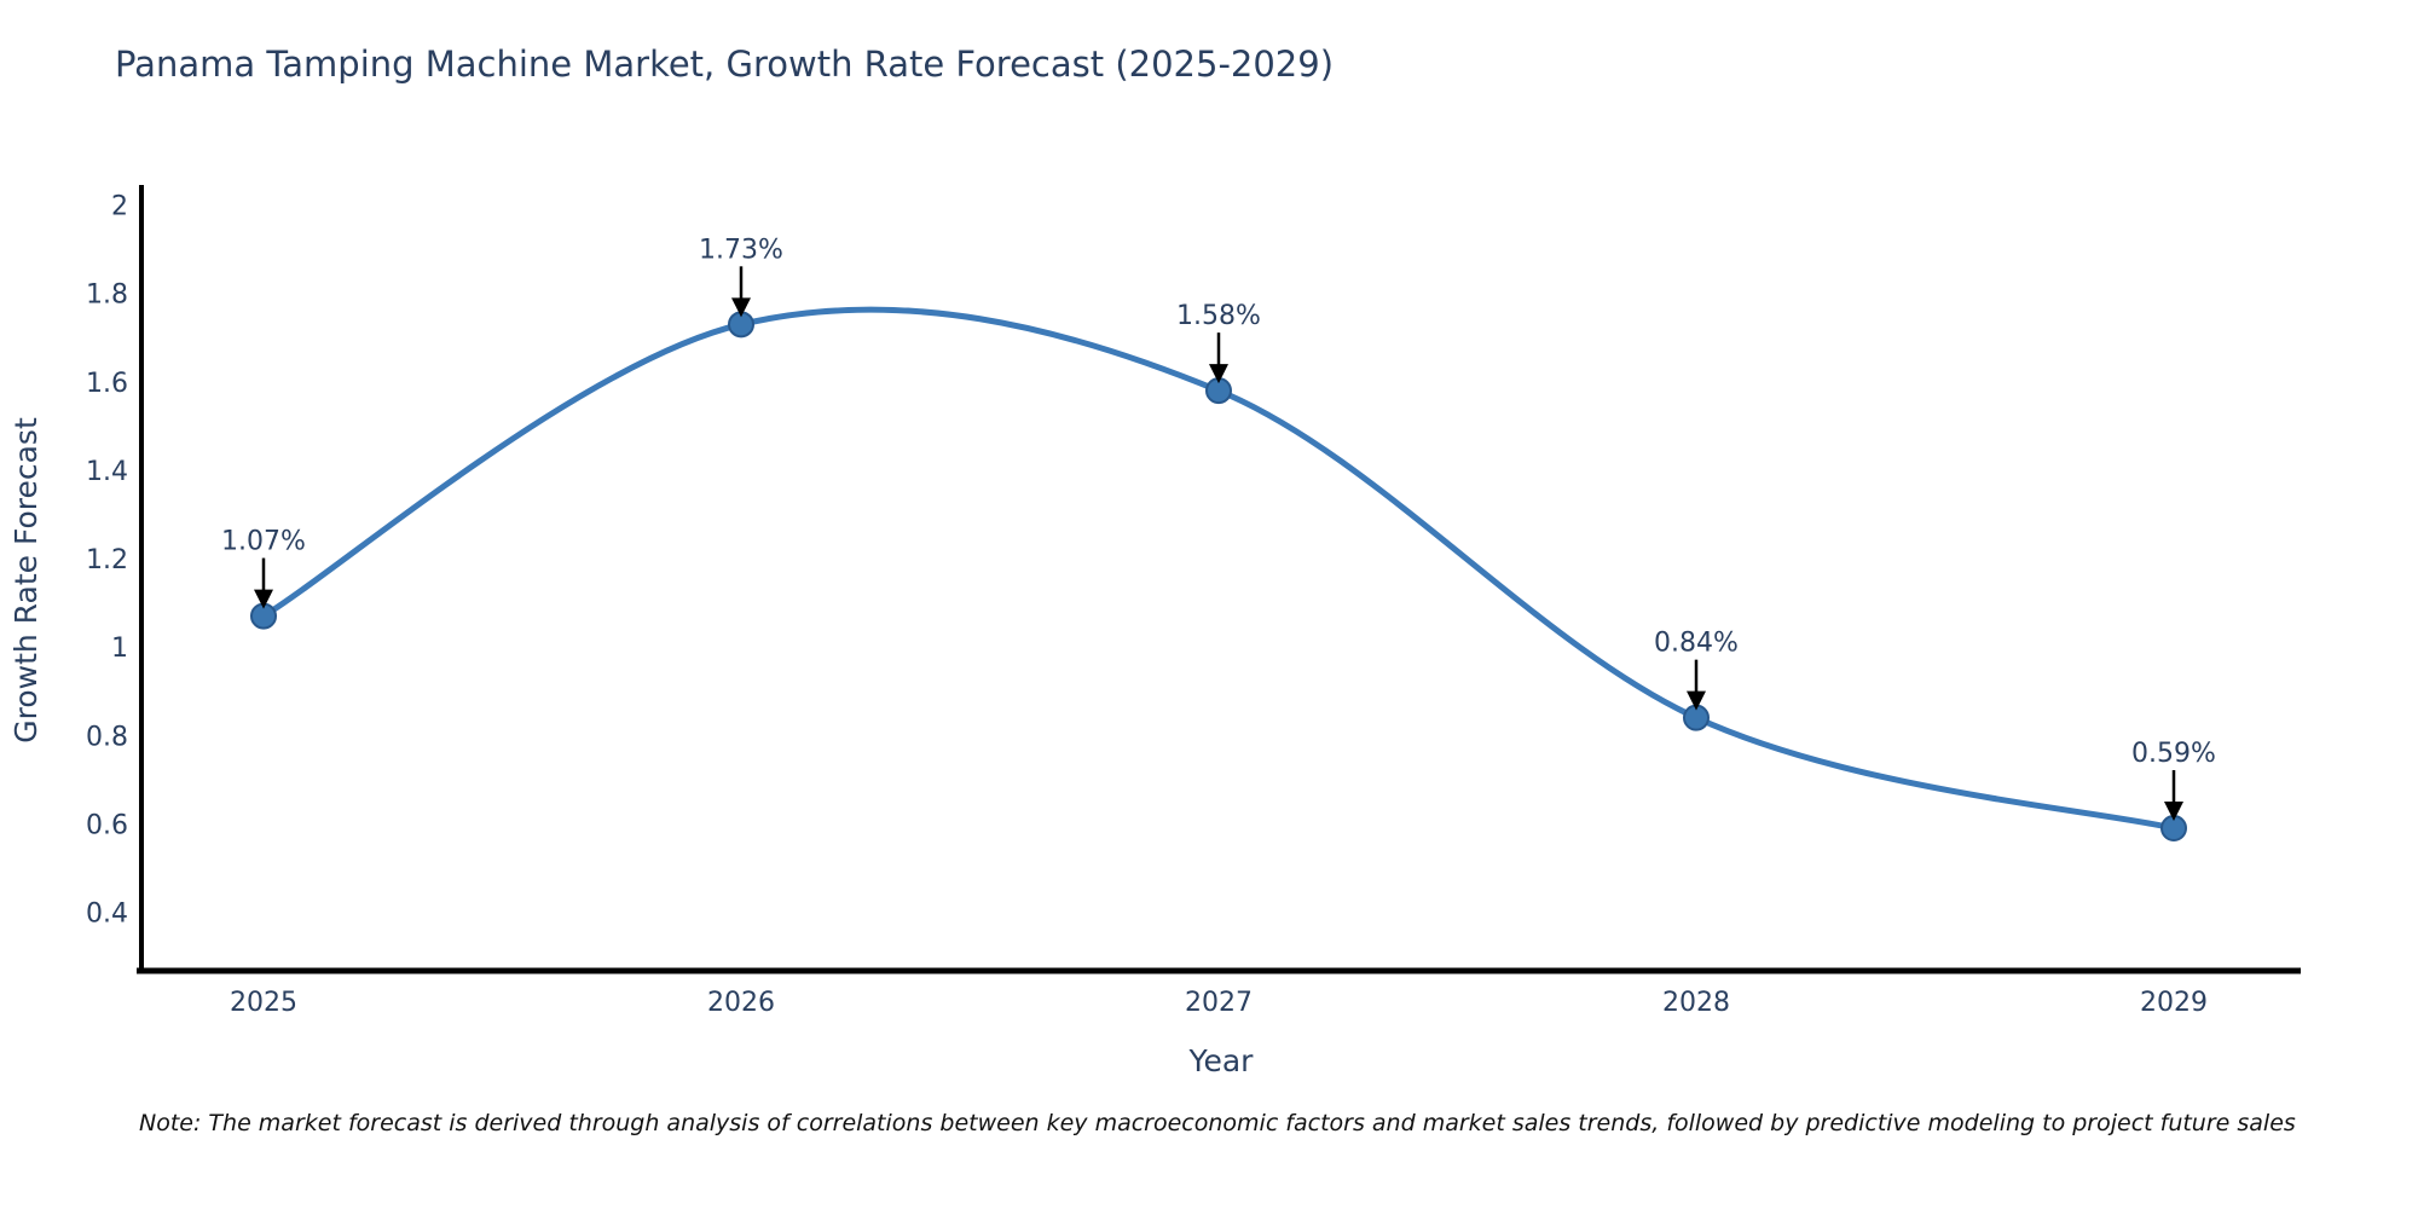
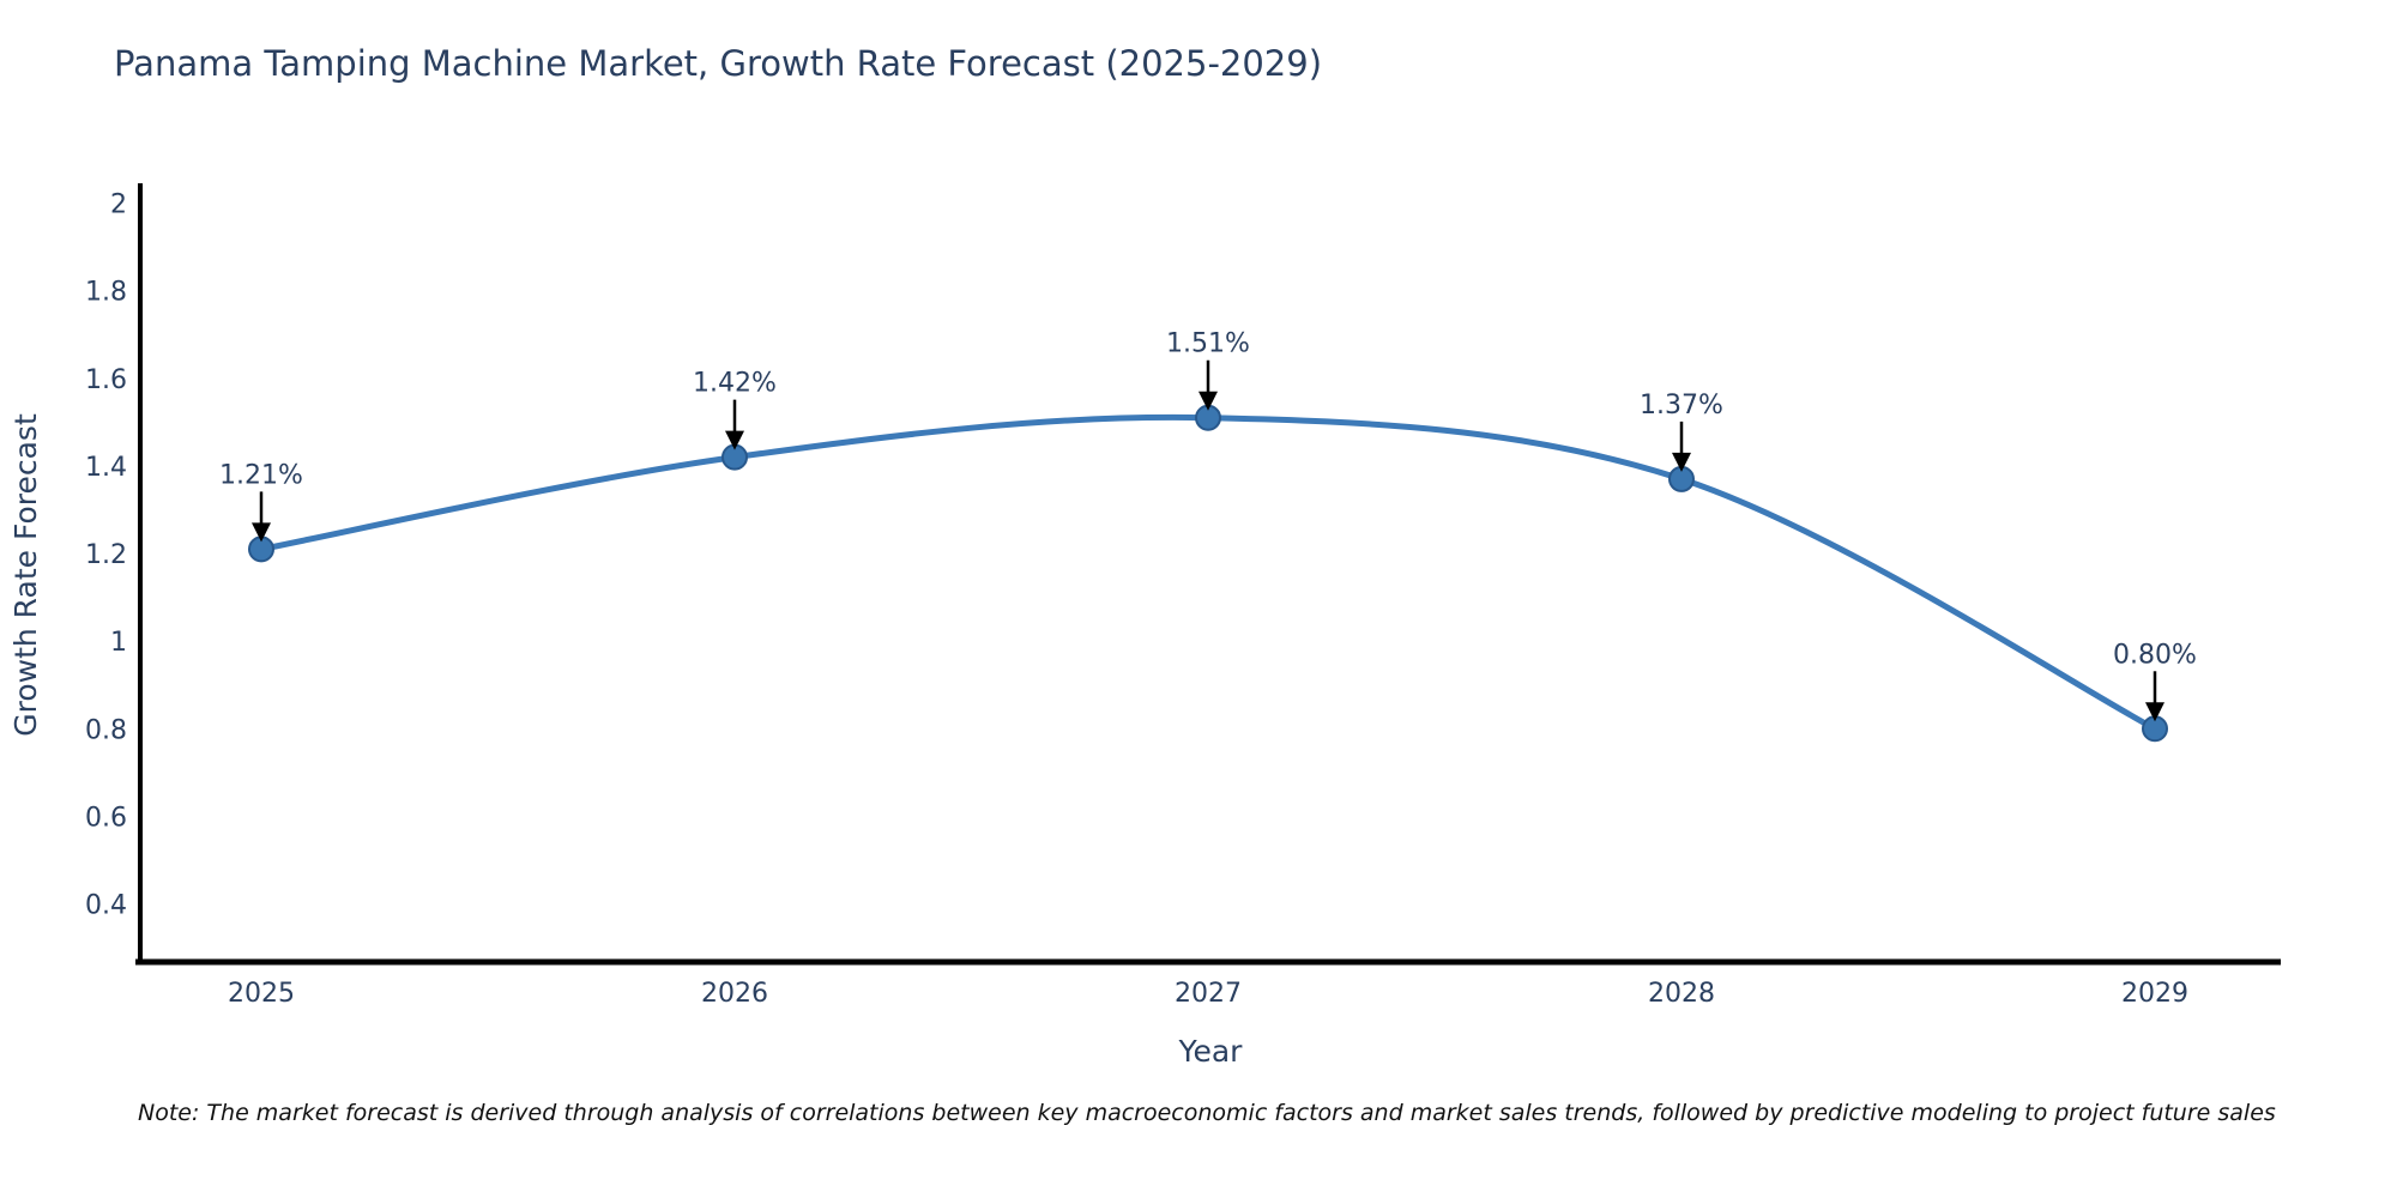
2025: 1.07% -> 1.21%
2026: 1.73% -> 1.42%
2027: 1.58% -> 1.51%
2028: 0.84% -> 1.37%
2029: 0.59% -> 0.80%
